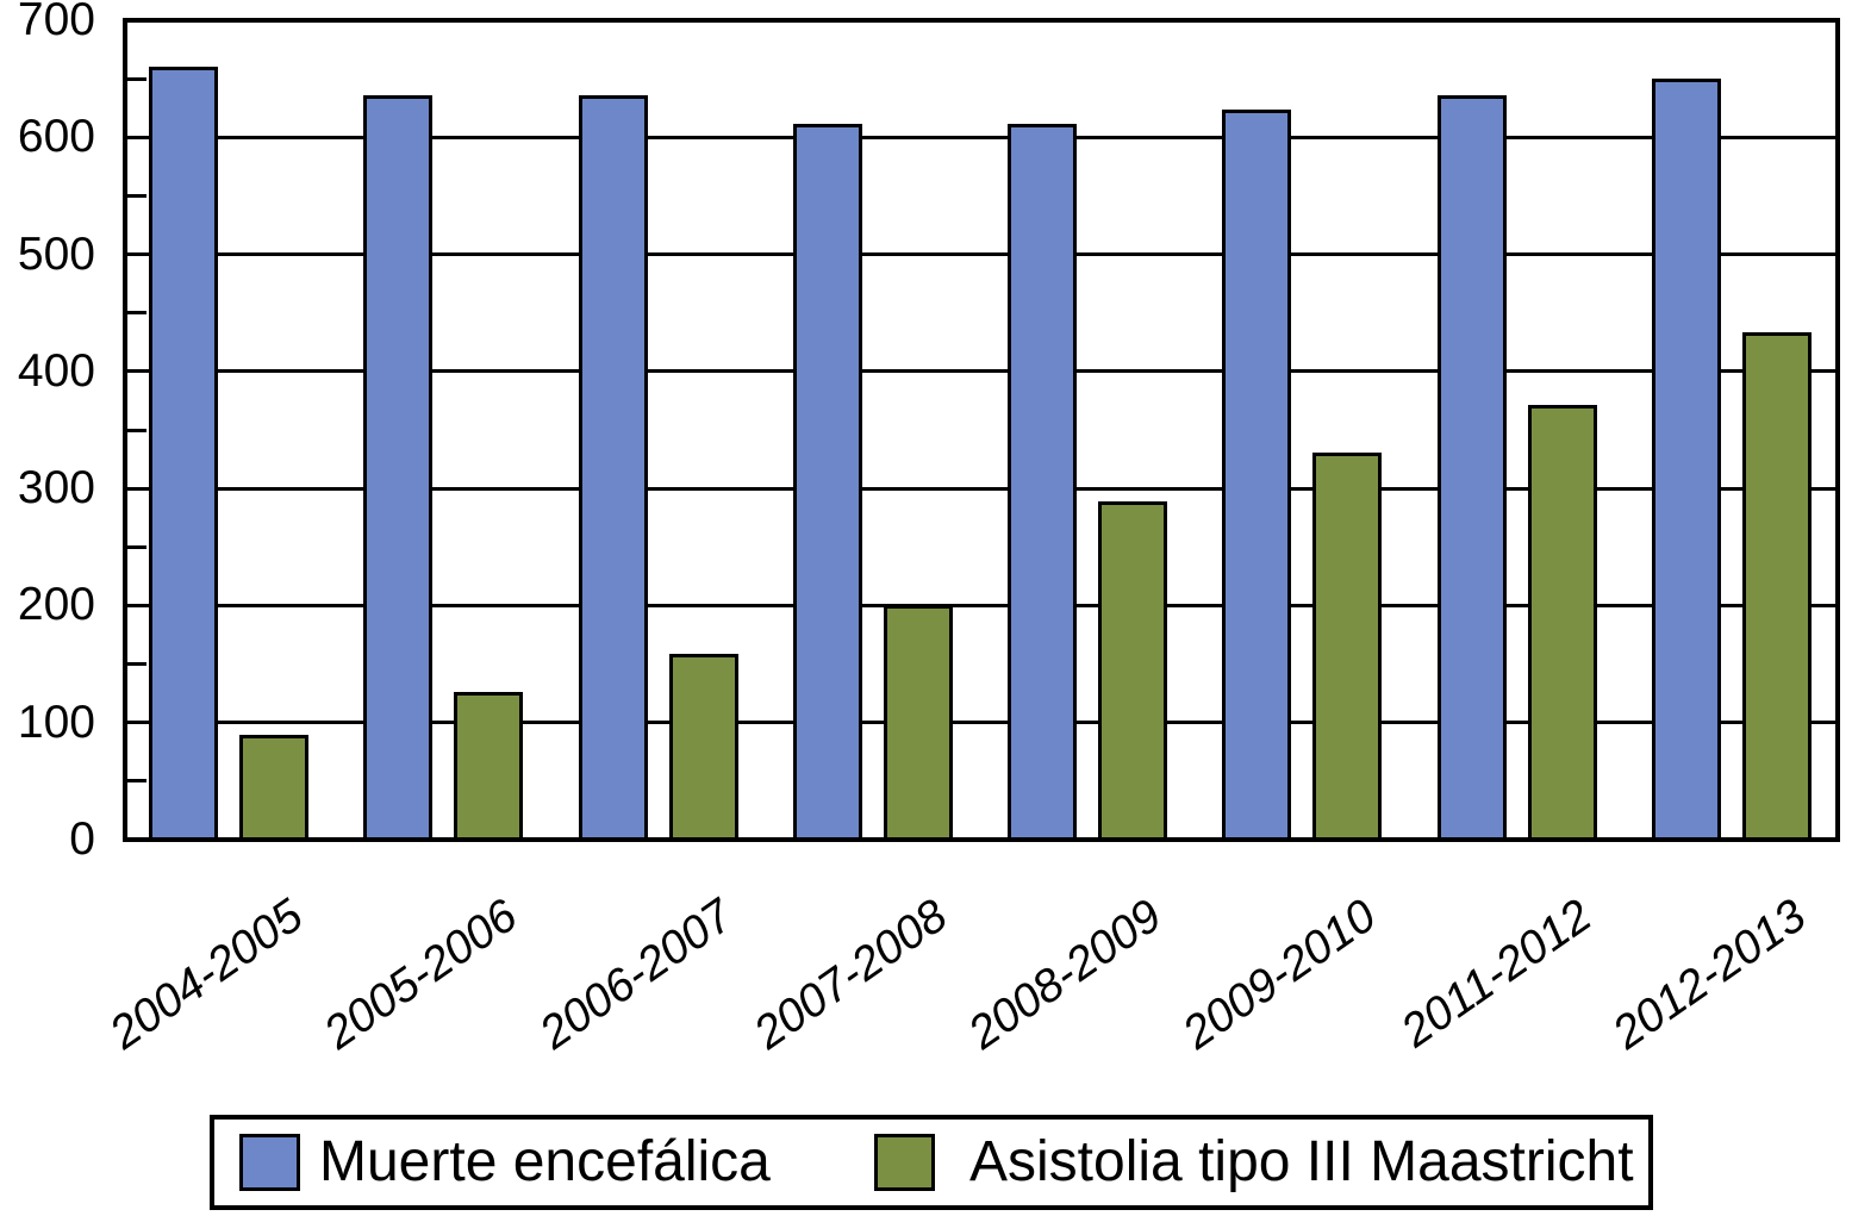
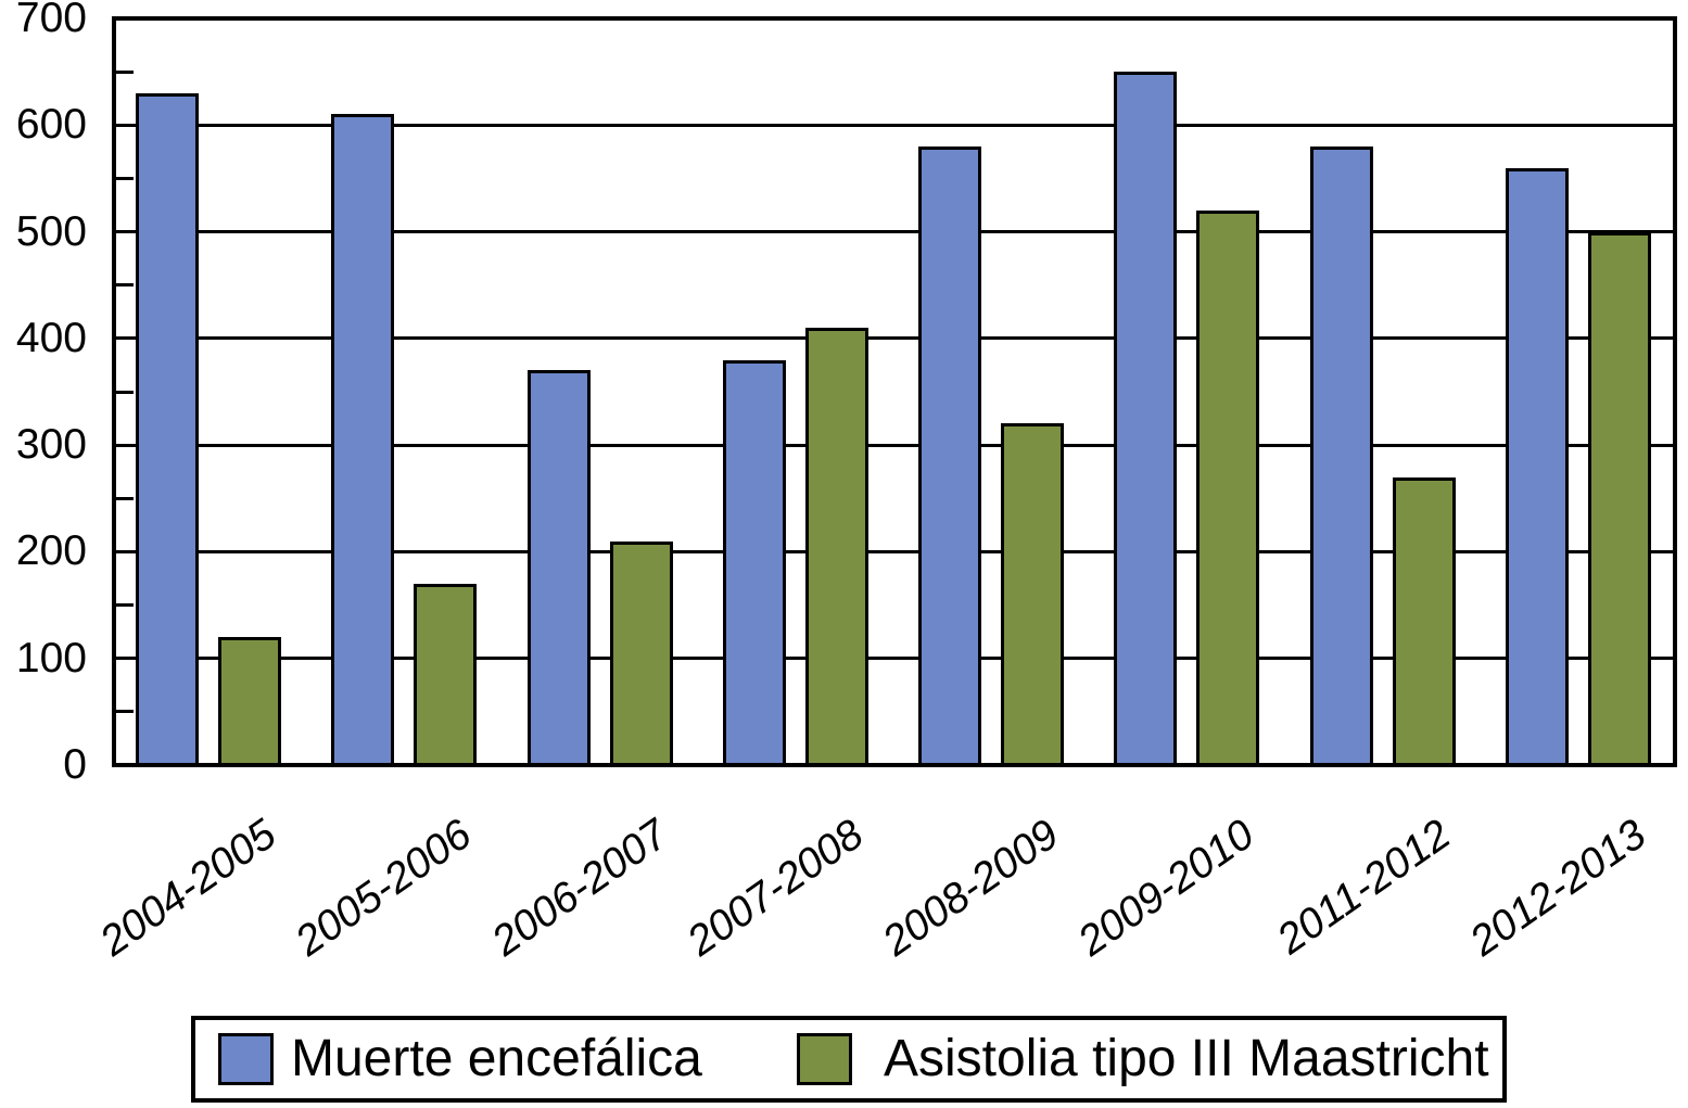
Muerte encefálica/2004-2005: 660 -> 630
Asistolia tipo III Maastricht/2004-2005: 90 -> 120
Muerte encefálica/2005-2006: 640 -> 610
Asistolia tipo III Maastricht/2005-2006: 130 -> 170
Muerte encefálica/2006-2007: 640 -> 370
Asistolia tipo III Maastricht/2006-2007: 160 -> 210
Muerte encefálica/2007-2008: 610 -> 380
Asistolia tipo III Maastricht/2007-2008: 200 -> 410
Muerte encefálica/2008-2009: 610 -> 580
Asistolia tipo III Maastricht/2008-2009: 290 -> 320
Muerte encefálica/2009-2010: 620 -> 650
Asistolia tipo III Maastricht/2009-2010: 330 -> 520
Muerte encefálica/2011-2012: 640 -> 580
Asistolia tipo III Maastricht/2011-2012: 370 -> 270
Muerte encefálica/2012-2013: 650 -> 560
Asistolia tipo III Maastricht/2012-2013: 430 -> 500
